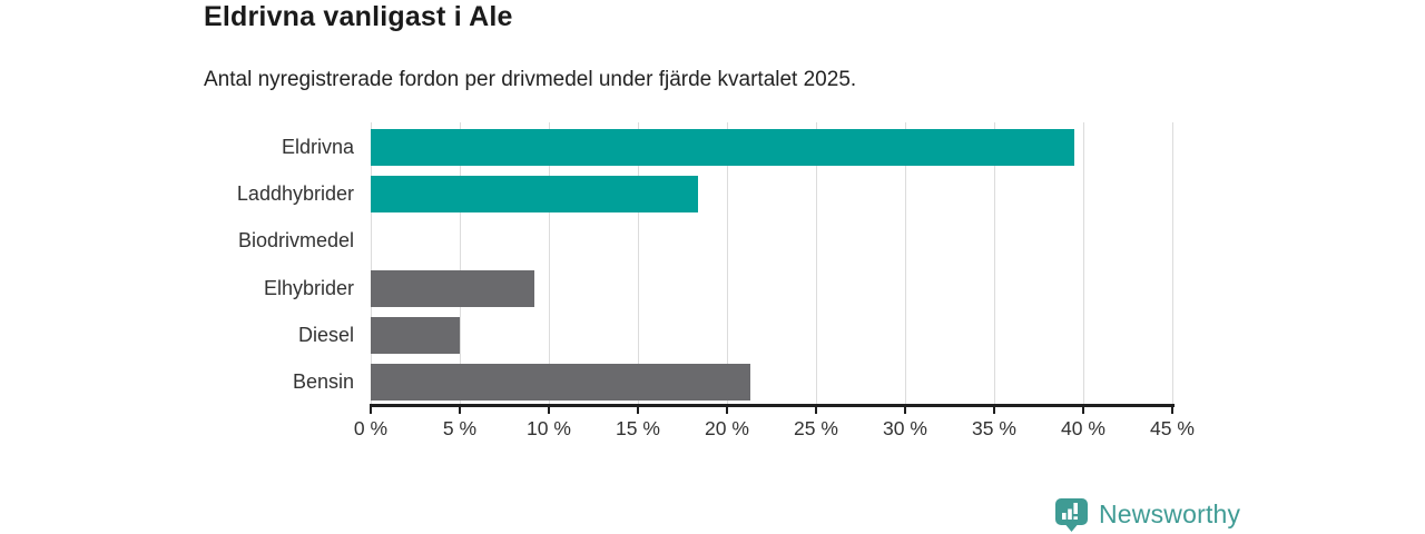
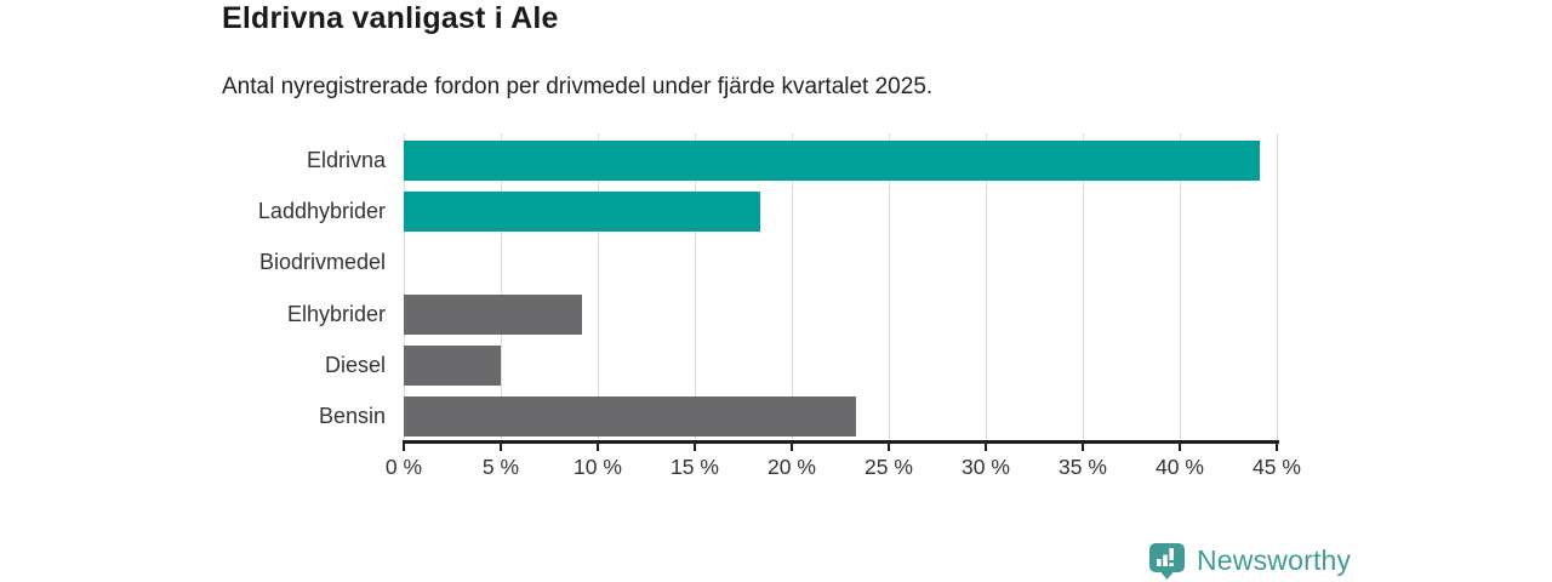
Eldrivna: 39.5% -> 44.1%
Bensin: 21.3% -> 23.3%
